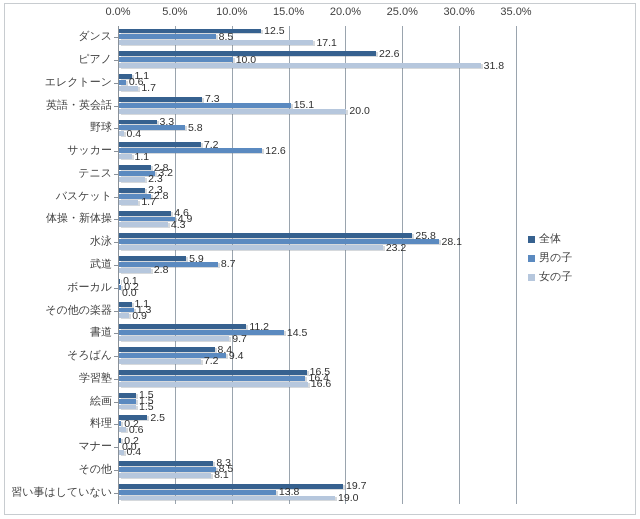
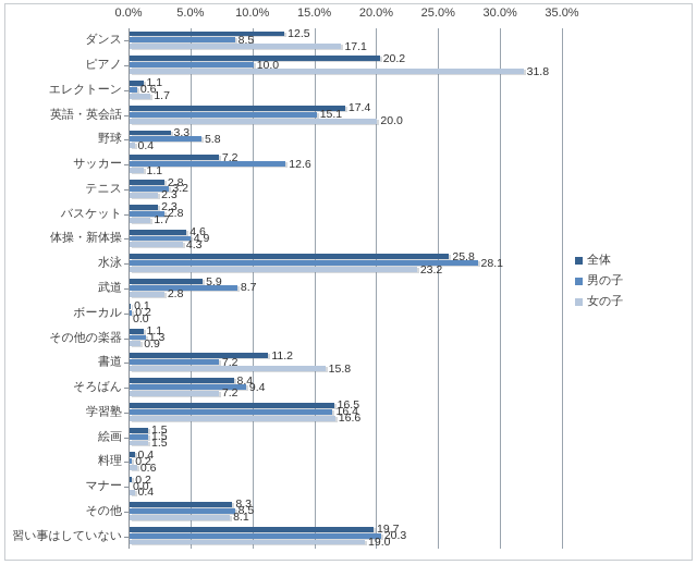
全体/ピアノ: 22.6 -> 20.2
全体/英語・英会話: 7.3 -> 17.4
男の子/書道: 14.5 -> 7.2
女の子/書道: 9.7 -> 15.8
全体/料理: 2.5 -> 0.4
男の子/習い事はしていない: 13.8 -> 20.3
